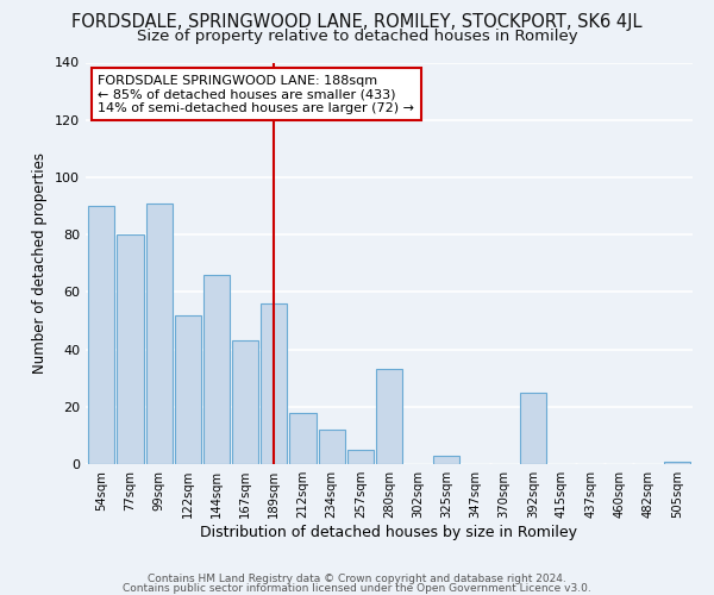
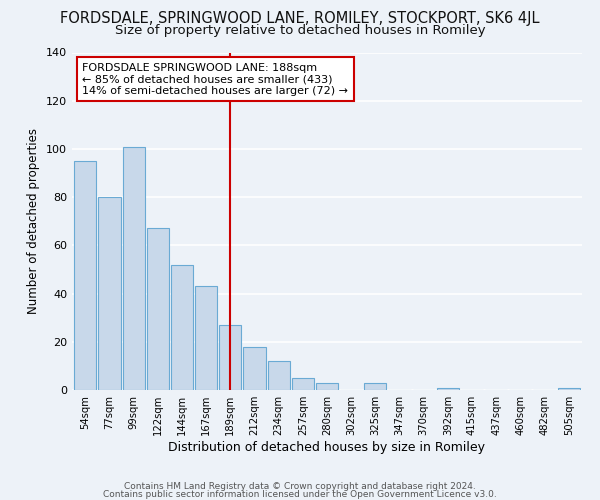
54sqm: 90 -> 95
99sqm: 91 -> 101
122sqm: 52 -> 67
144sqm: 66 -> 52
189sqm: 56 -> 27
280sqm: 33 -> 3
392sqm: 25 -> 1
